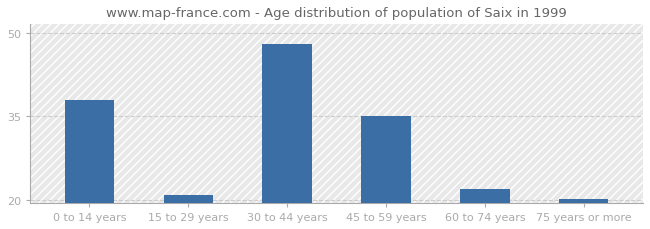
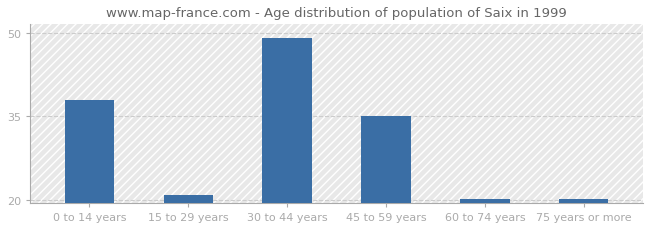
30 to 44 years: 48.0 -> 49.0
60 to 74 years: 22.0 -> 20.3
